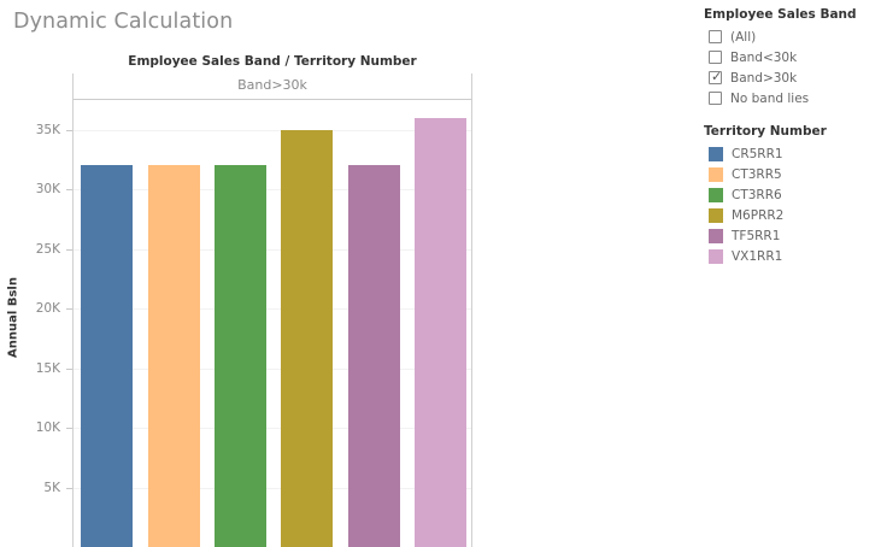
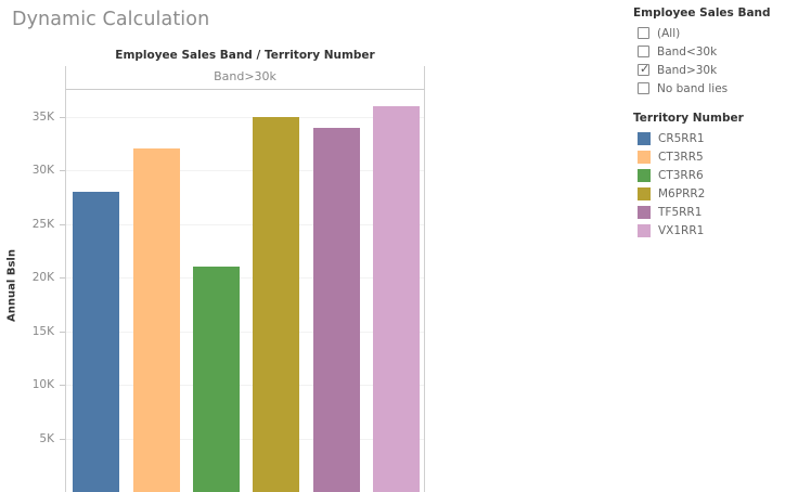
CR5RR1: 32K -> 28K
CT3RR6: 32K -> 21K
TF5RR1: 32K -> 34K
